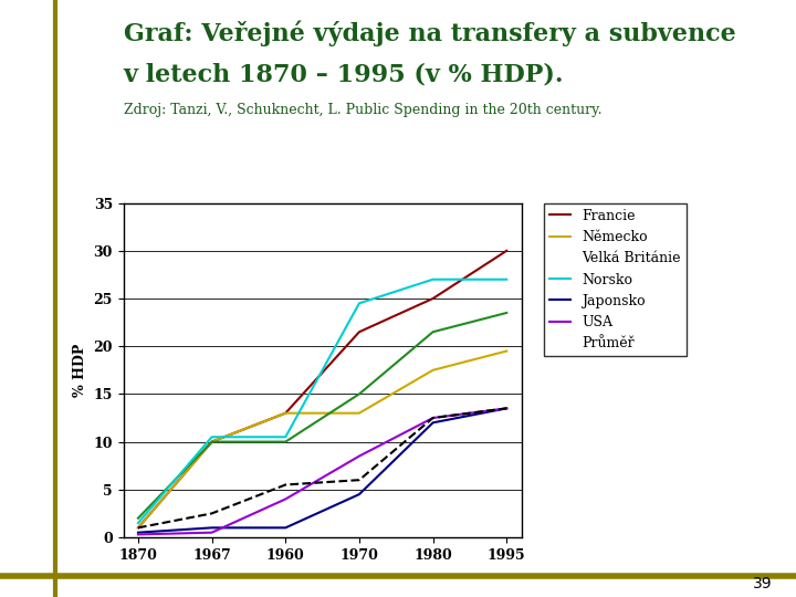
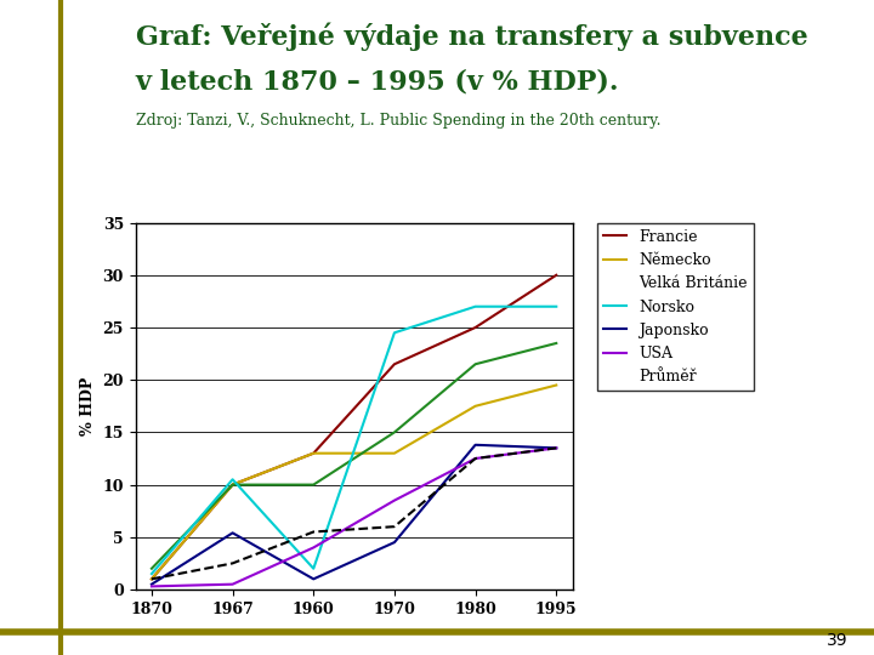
Japonsko/1967: 1.0 -> 5.4
Norsko/1960: 10.5 -> 2.0
Japonsko/1980: 12.0 -> 13.8
